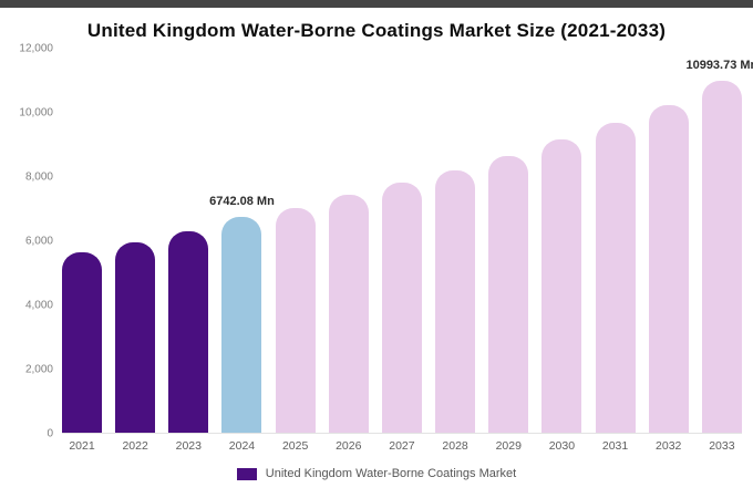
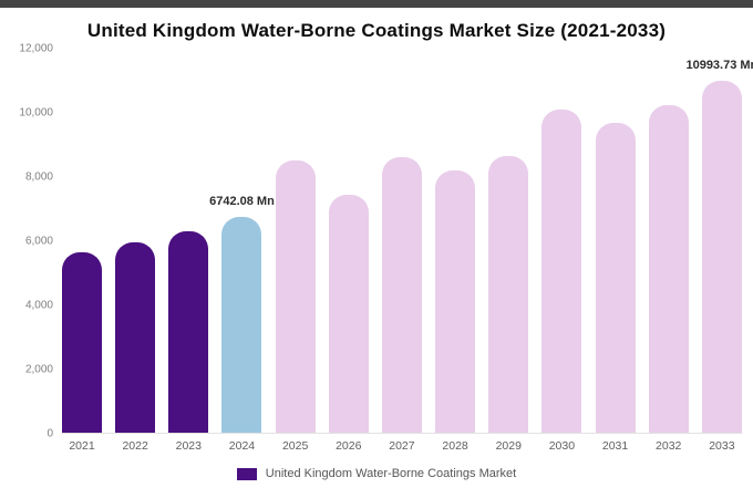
2025: 7000 -> 8500
2027: 7800 -> 8600
2030: 9200 -> 10100
